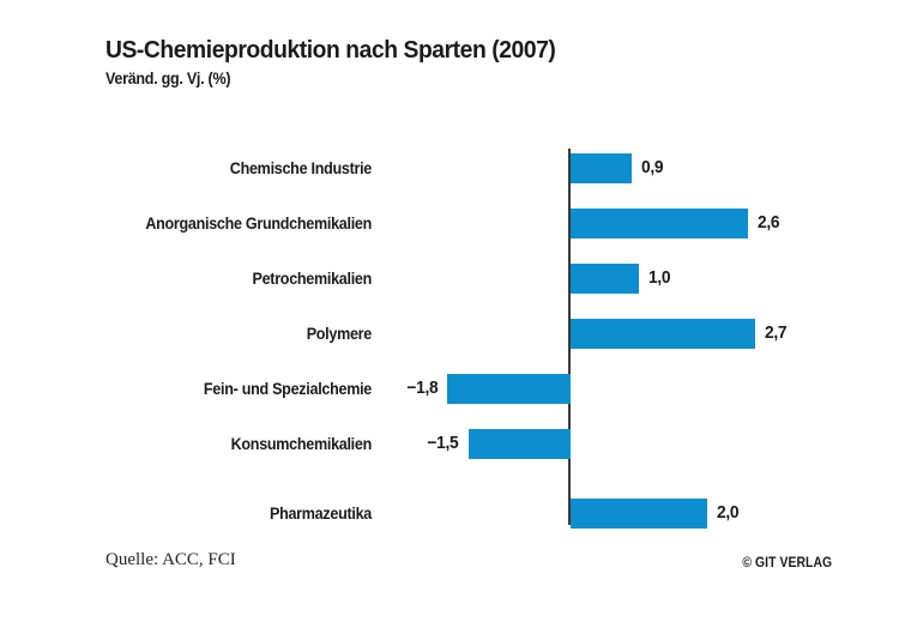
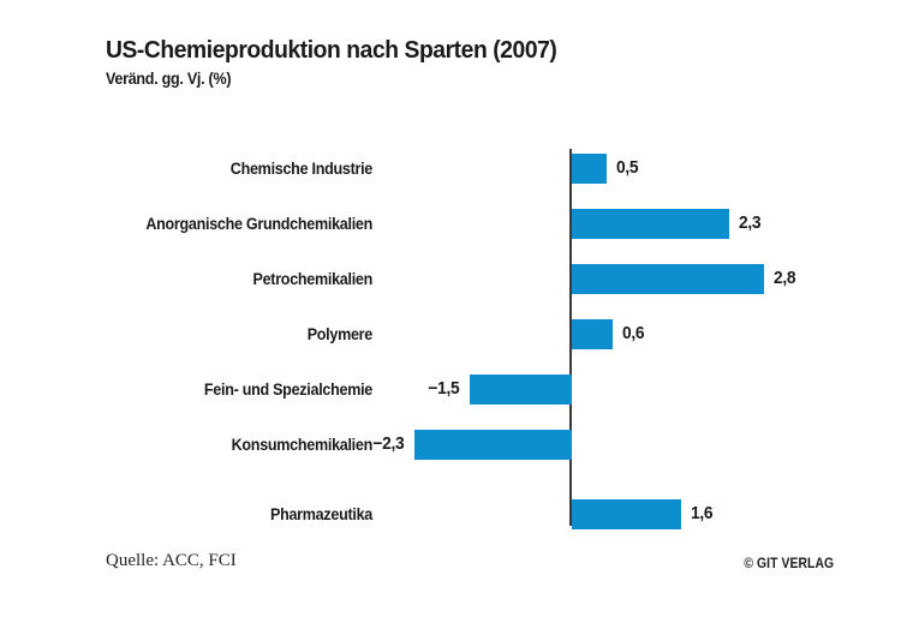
Chemische Industrie: 0,9 -> 0,5
Anorganische Grundchemikalien: 2,6 -> 2,3
Petrochemikalien: 1,0 -> 2,8
Polymere: 2,7 -> 0,6
Fein- und Spezialchemie: −1,8 -> −1,5
Konsumchemikalien: −1,5 -> −2,3
Pharmazeutika: 2,0 -> 1,6
